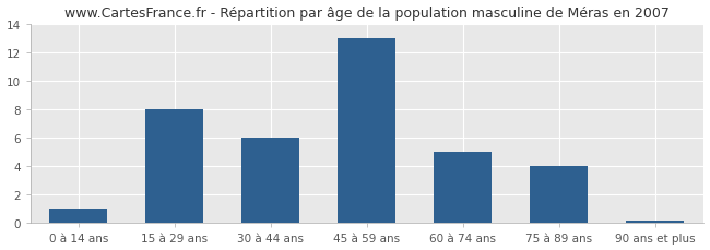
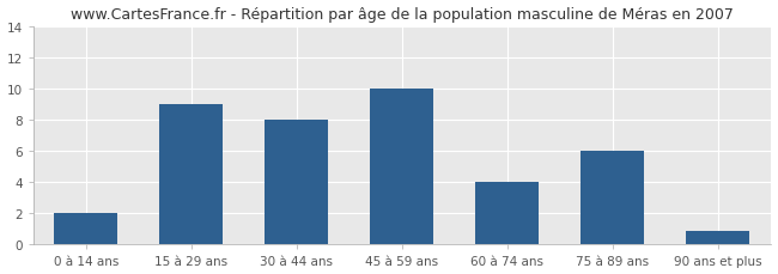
0 à 14 ans: 1.0 -> 2.0
15 à 29 ans: 8.0 -> 9.0
30 à 44 ans: 6.0 -> 8.0
45 à 59 ans: 13.0 -> 10.0
60 à 74 ans: 5.0 -> 4.0
75 à 89 ans: 4.0 -> 6.0
90 ans et plus: 0.1 -> 0.9
